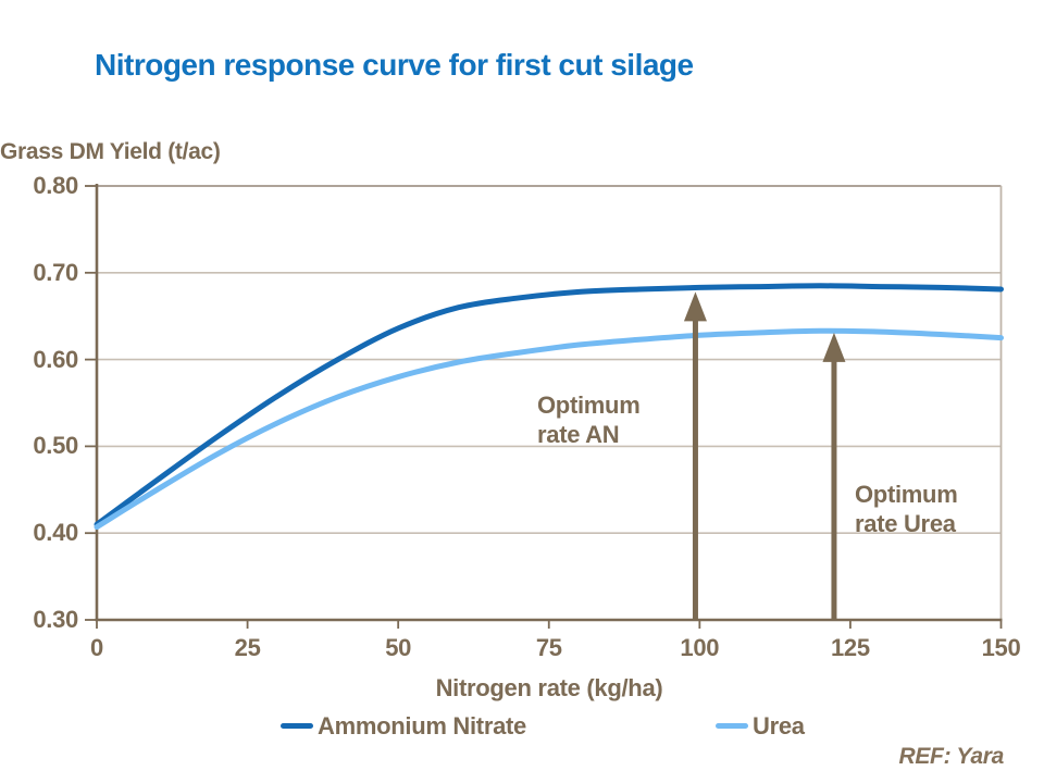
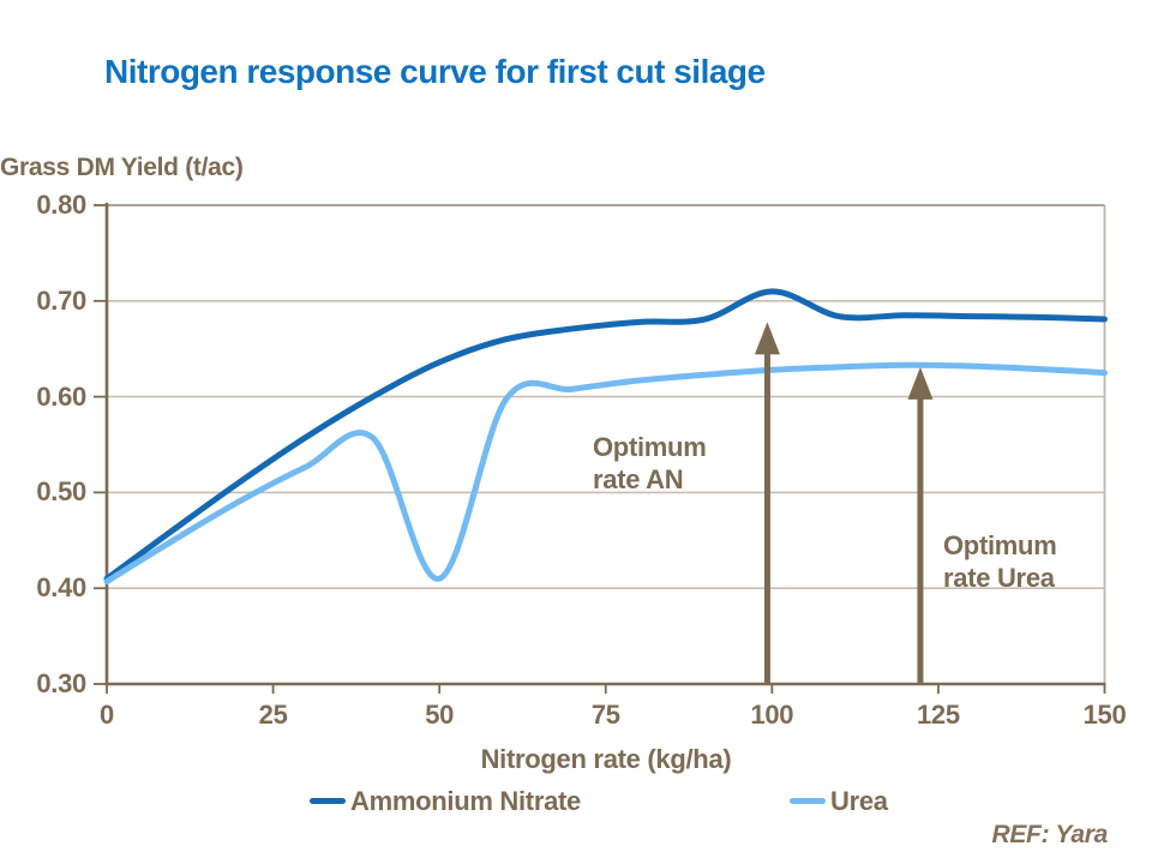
Urea/50: 0.58 -> 0.41
Ammonium Nitrate/100: 0.68 -> 0.71
